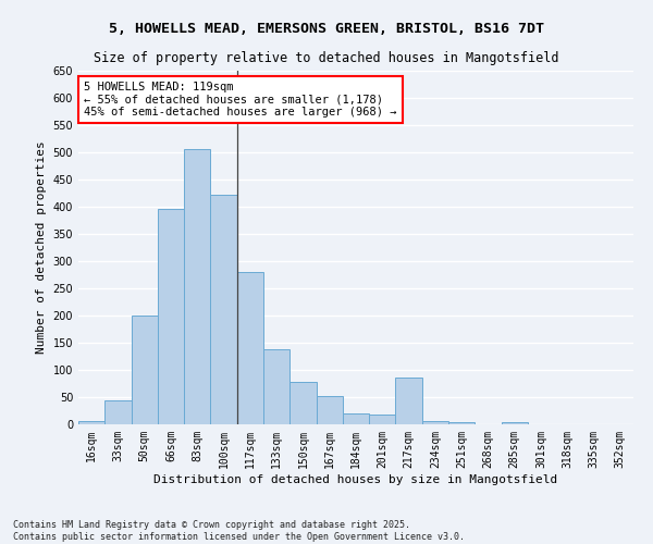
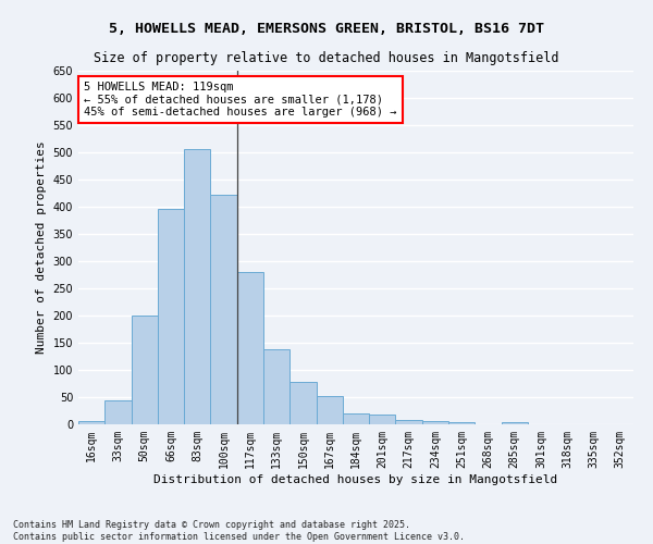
217sqm: 86 -> 9
